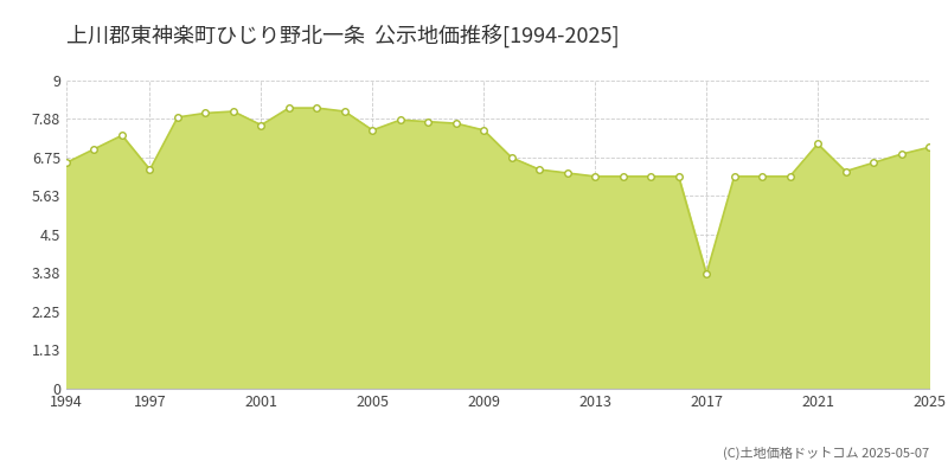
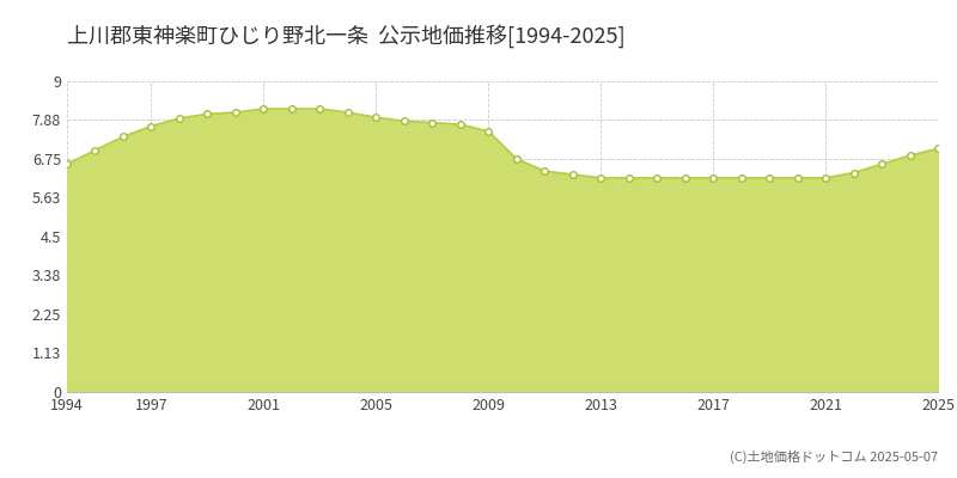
1997: 6.40 -> 7.70
2001: 7.70 -> 8.20
2005: 7.55 -> 7.95
2017: 3.35 -> 6.20
2021: 7.15 -> 6.20
